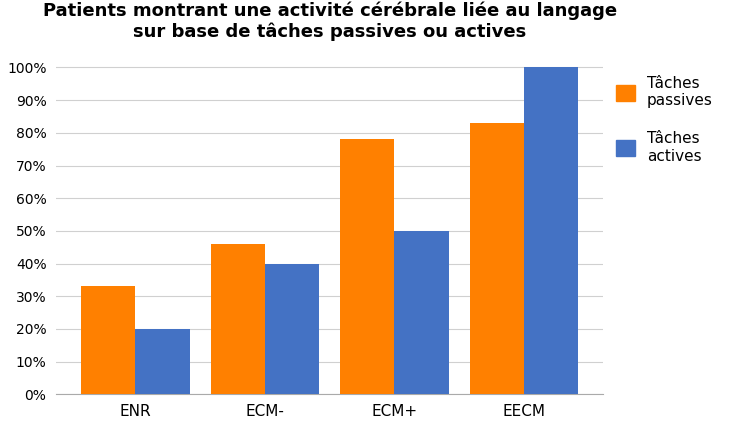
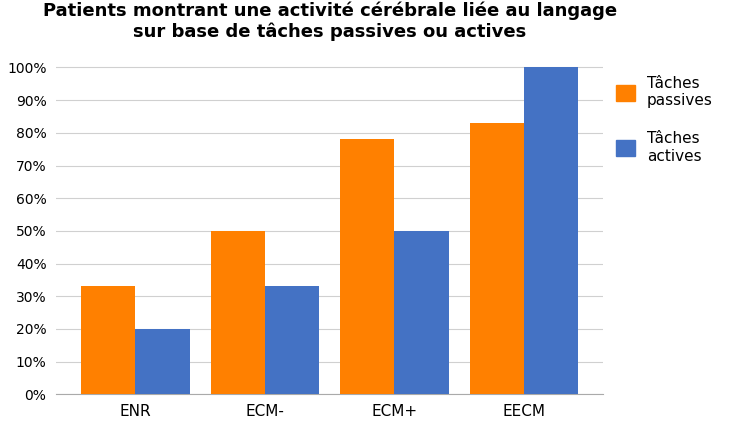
Tâches passives/ECM-: 46% -> 50%
Tâches actives/ECM-: 40% -> 33%
